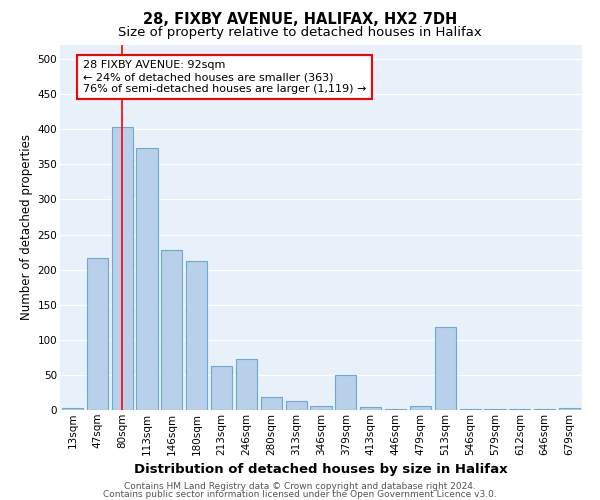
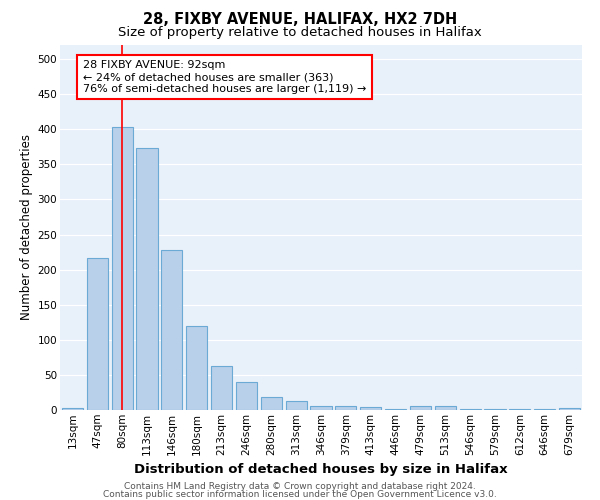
180sqm: 212 -> 120
246sqm: 72 -> 40
379sqm: 50 -> 5
513sqm: 118 -> 6
